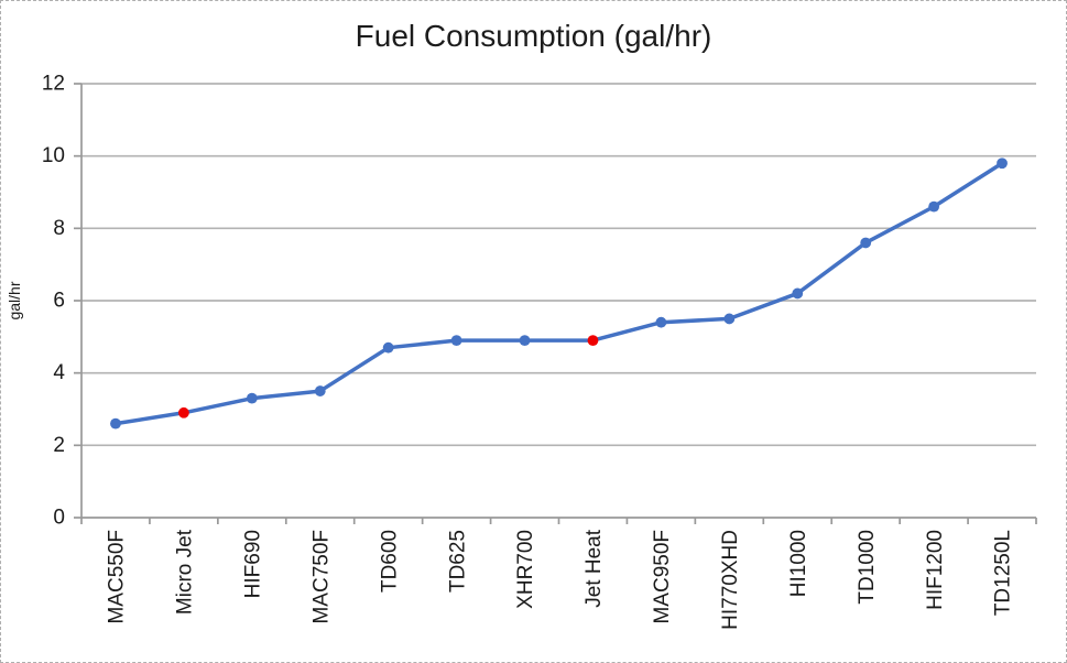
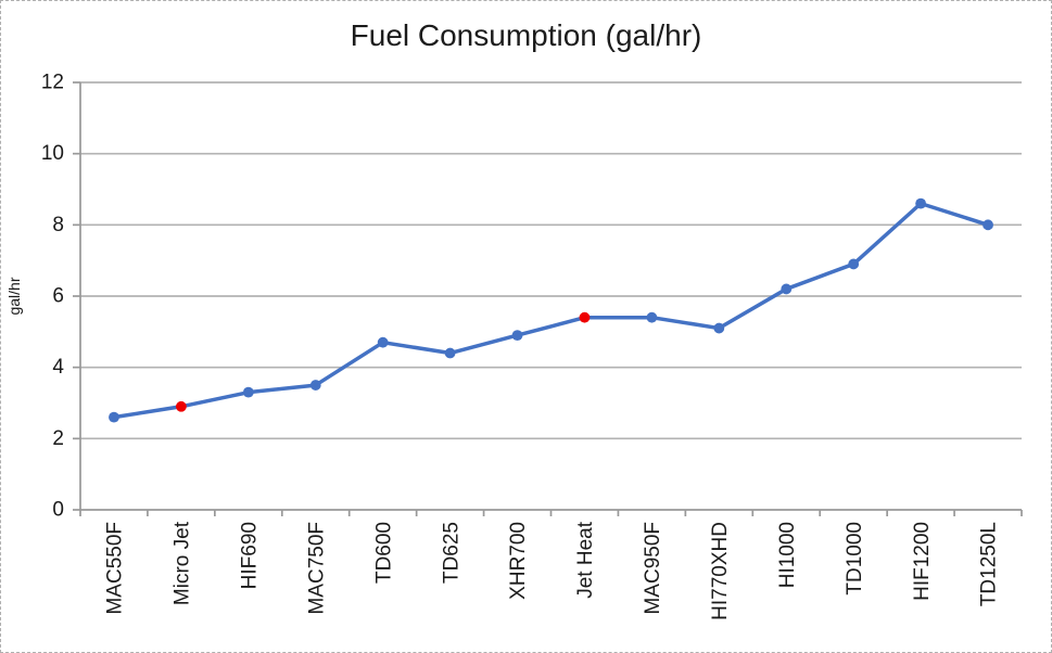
TD625: 4.9 -> 4.4
Jet Heat: 4.9 -> 5.4
HI770XHD: 5.5 -> 5.1
TD1000: 7.6 -> 6.9
TD1250L: 9.8 -> 8.0
